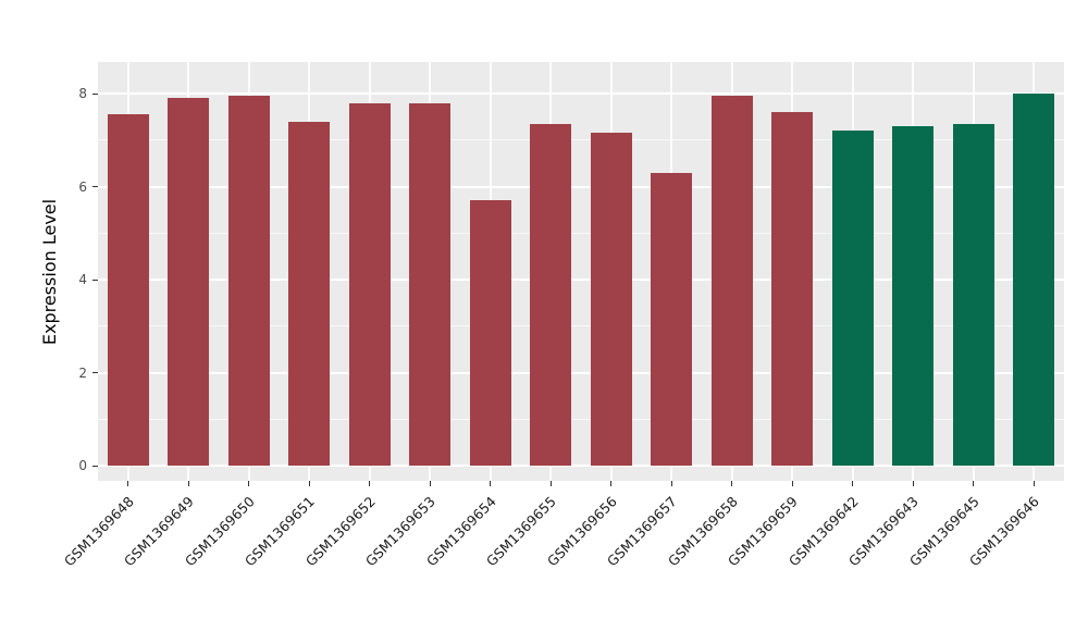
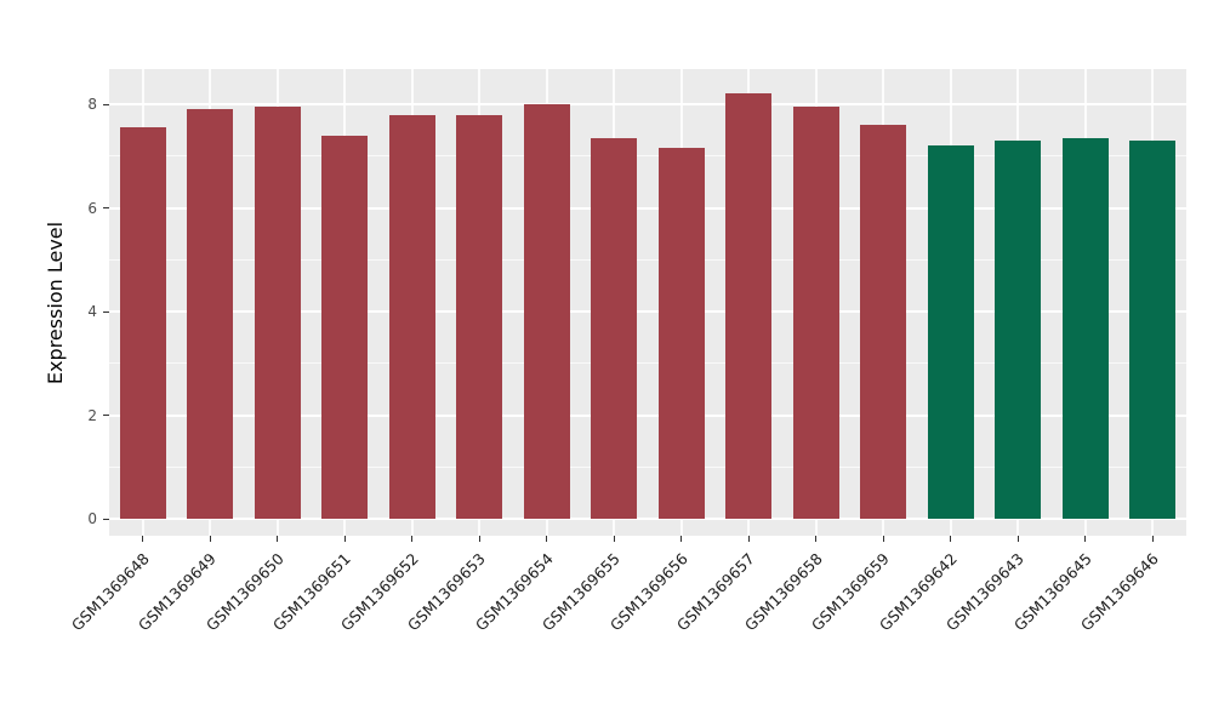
GSM1369654: 5.7 -> 8.0
GSM1369657: 6.3 -> 8.2
GSM1369646: 8.0 -> 7.3
